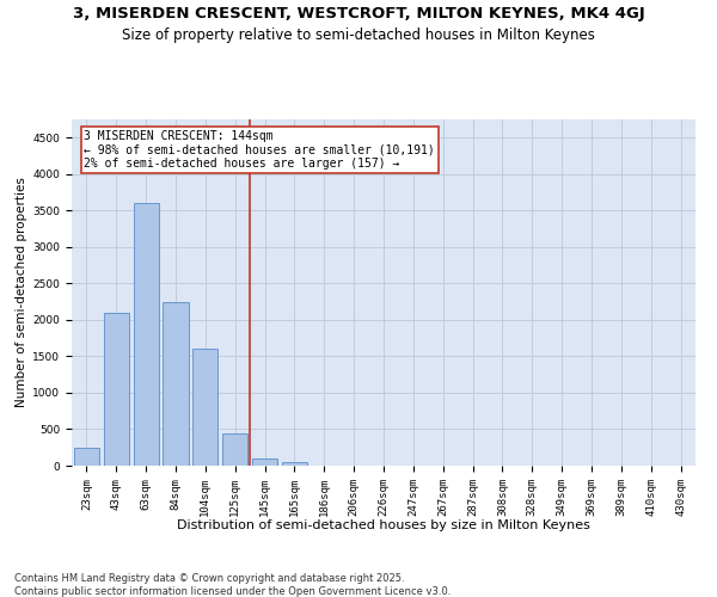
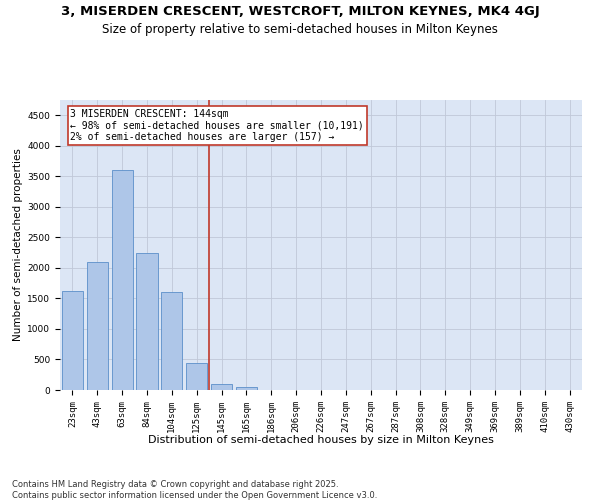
23sqm: 250 -> 1620
